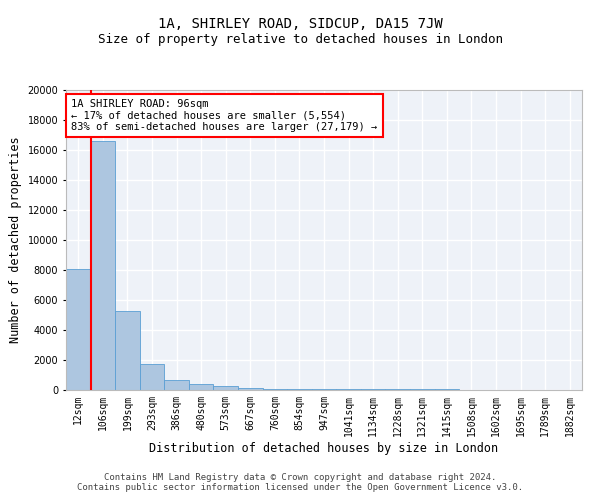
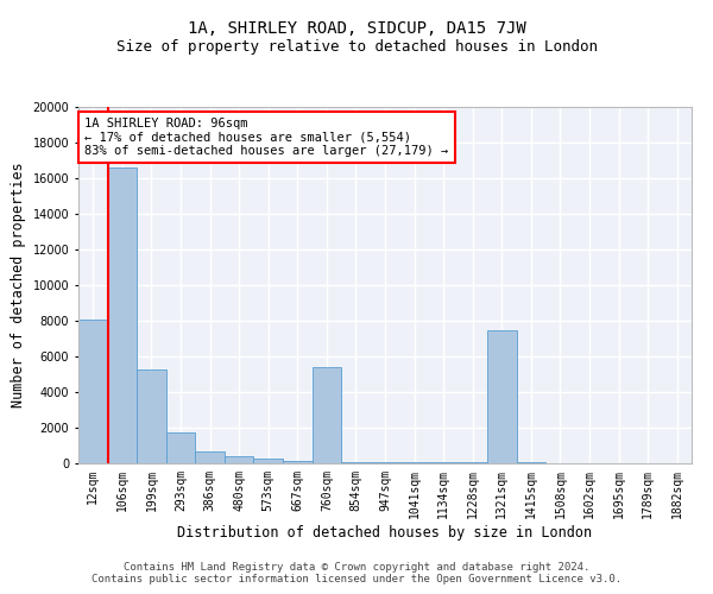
760sqm: 100 -> 5400
1321sqm: 0 -> 7500
